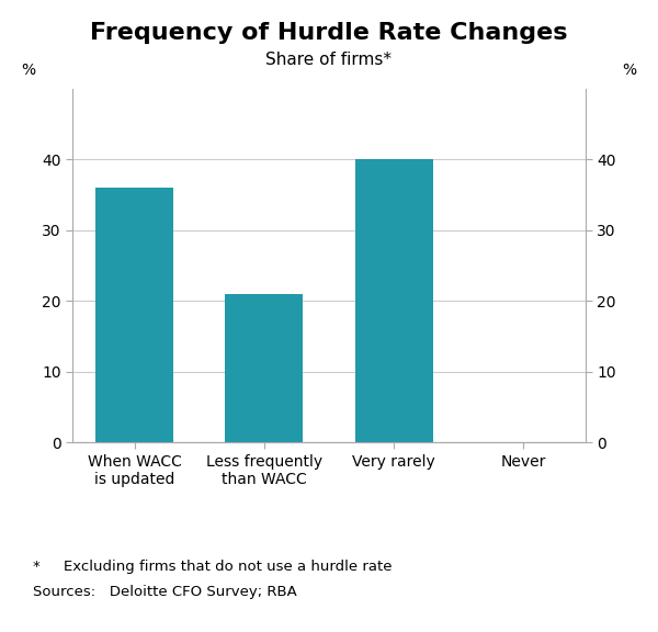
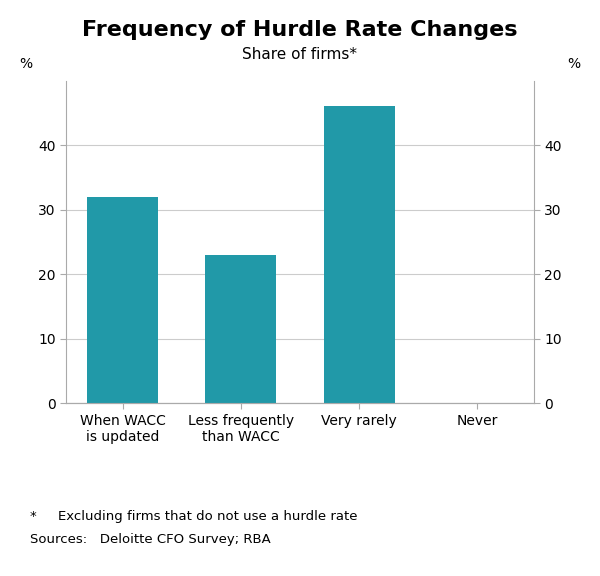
When WACC is updated: 36 -> 32
Less frequently than WACC: 21 -> 23
Very rarely: 40 -> 46
